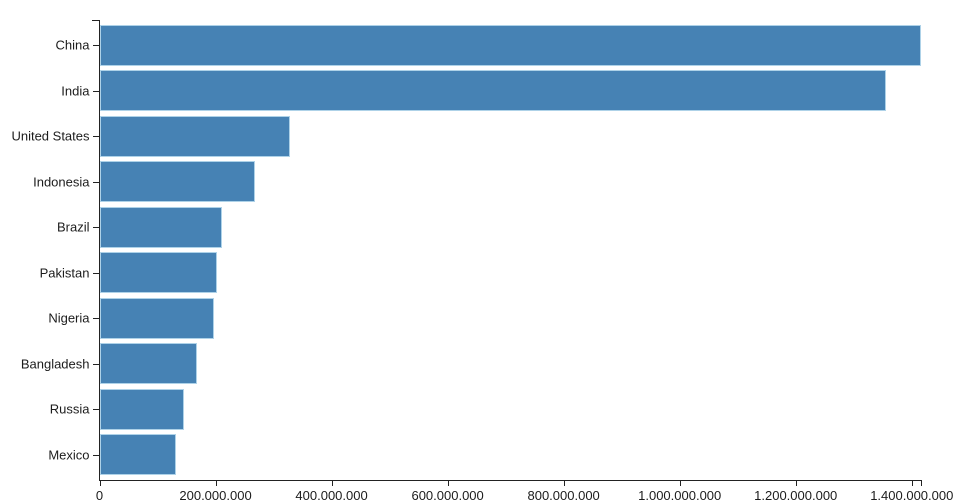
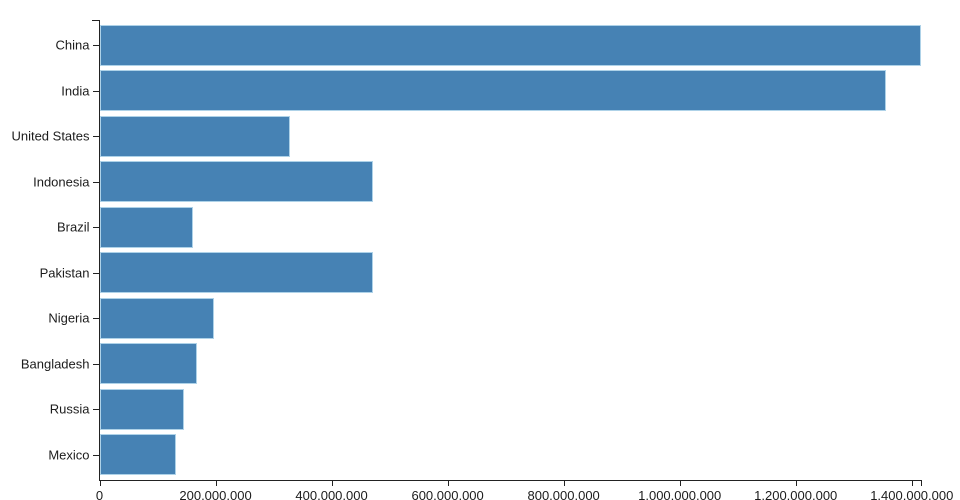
Indonesia: 270000000 -> 470000000
Brazil: 210000000 -> 160000000
Pakistan: 200000000 -> 470000000
